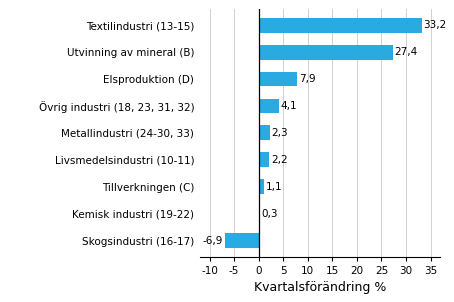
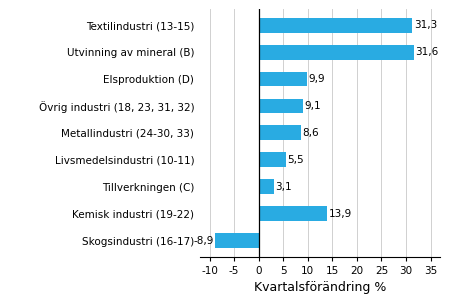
Textilindustri (13-15): 33,2 -> 31,3
Utvinning av mineral (B): 27,4 -> 31,6
Elsproduktion (D): 7,9 -> 9,9
Övrig industri (18, 23, 31, 32): 4,1 -> 9,1
Metallindustri (24-30, 33): 2,3 -> 8,6
Livsmedelsindustri (10-11): 2,2 -> 5,5
Tillverkningen (C): 1,1 -> 3,1
Kemisk industri (19-22): 0,3 -> 13,9
Skogsindustri (16-17): -6,9 -> -8,9
